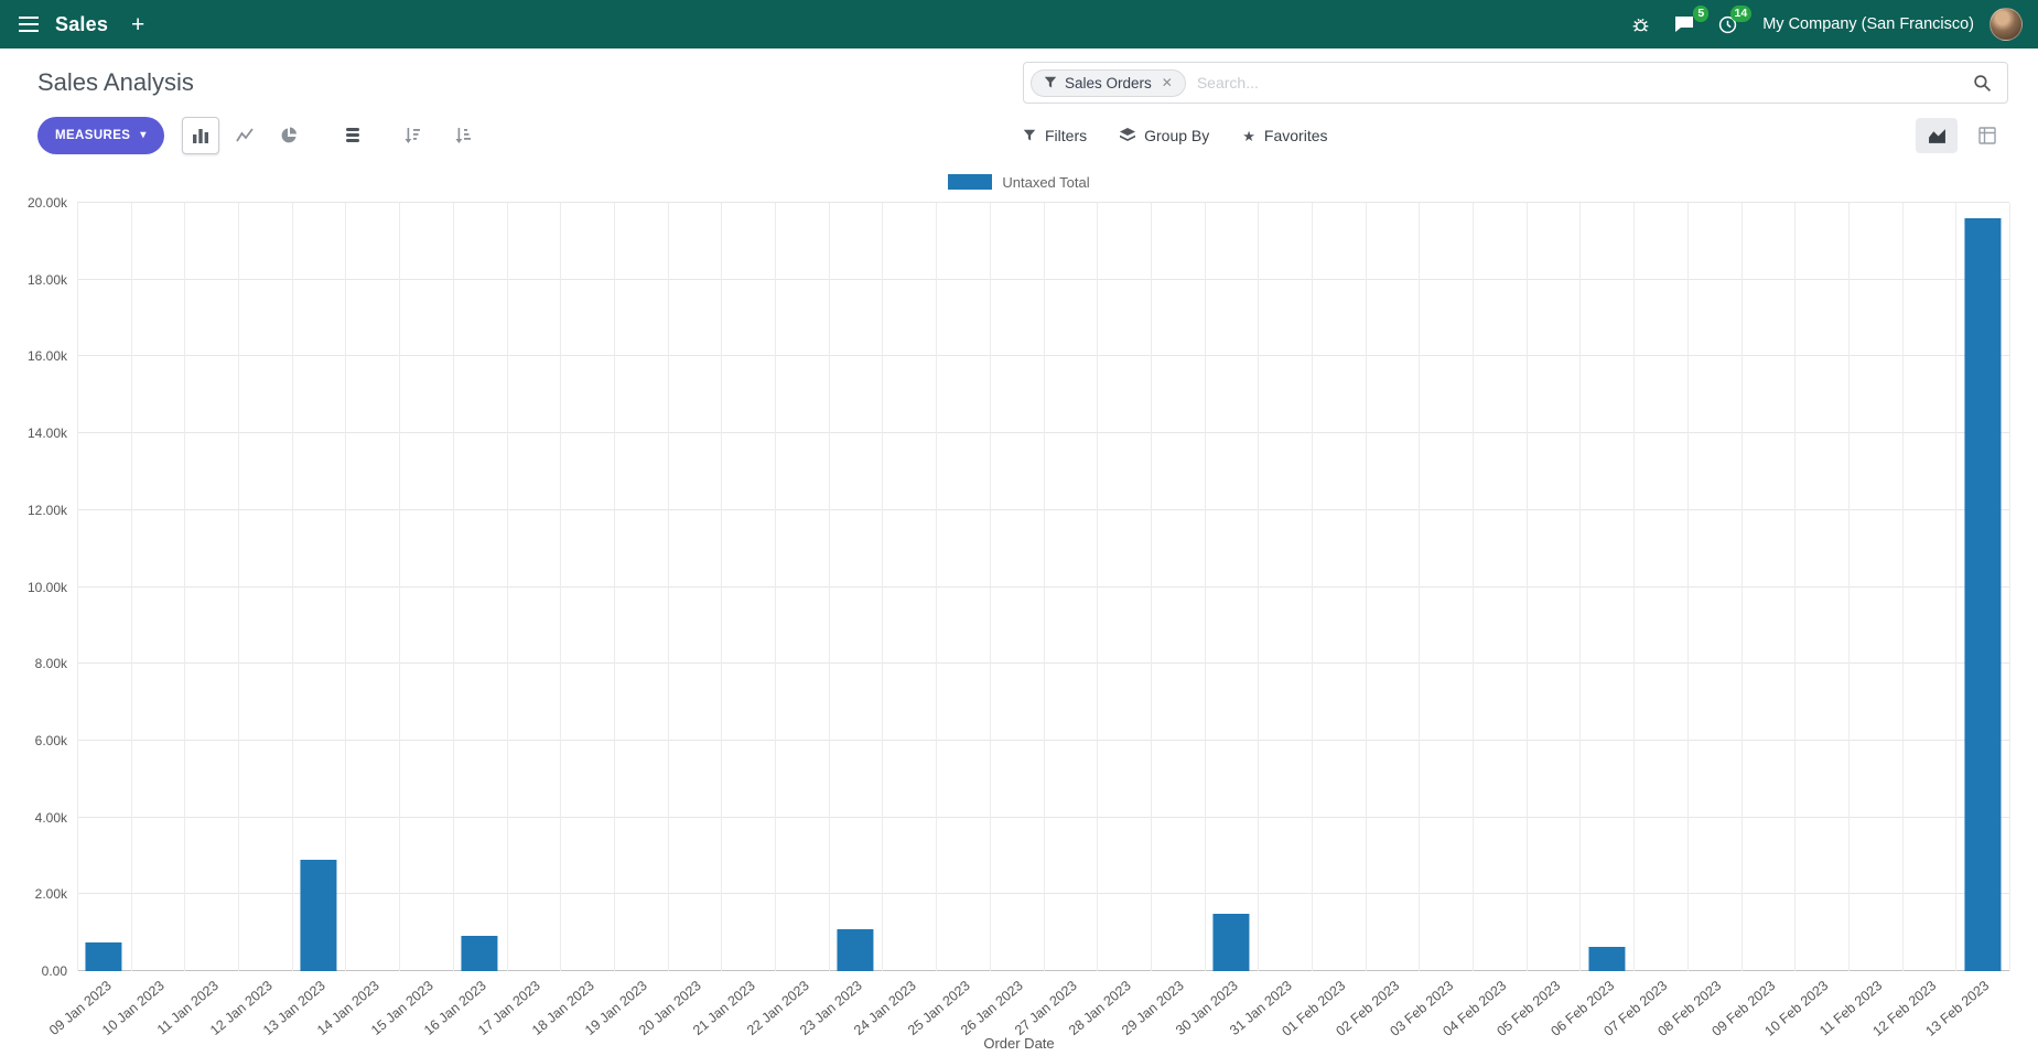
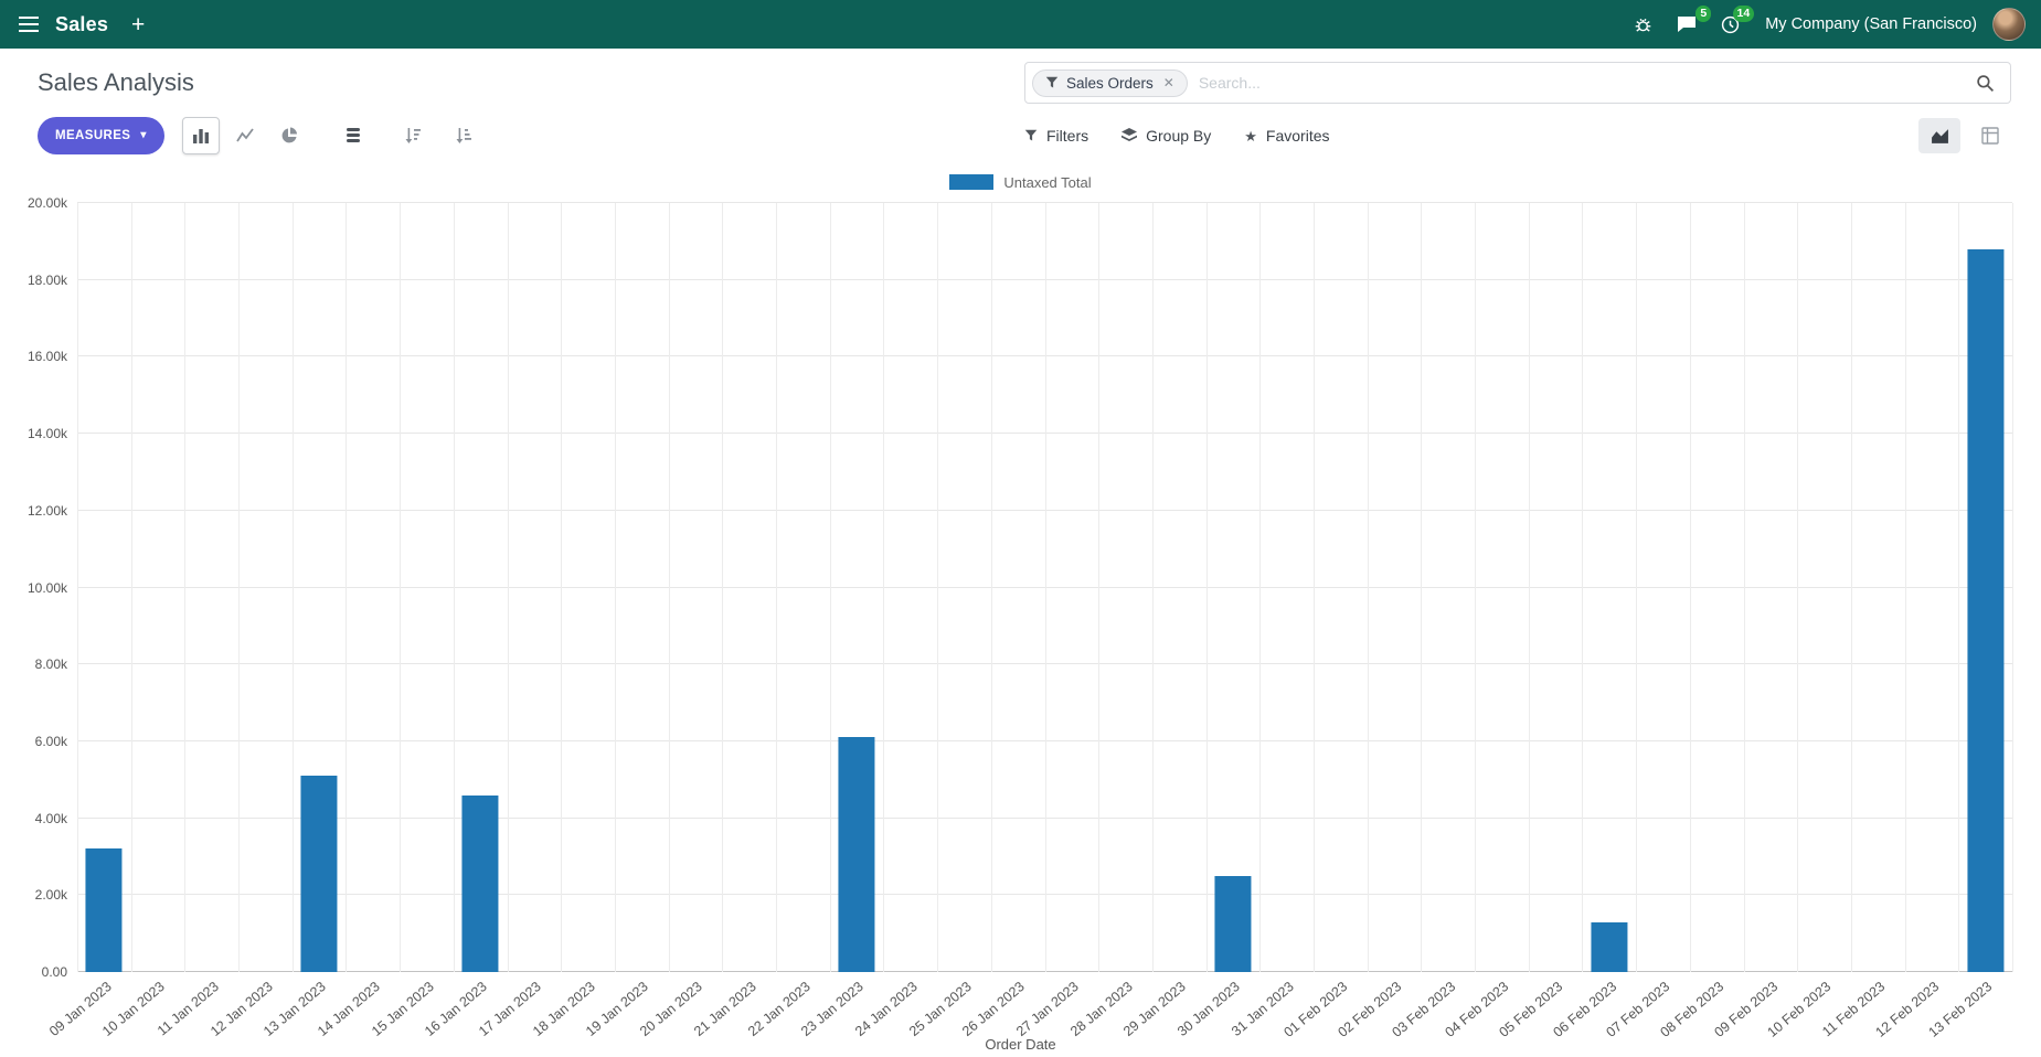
09 Jan 2023: 0.8k -> 3.2k
13 Jan 2023: 2.9k -> 5.1k
16 Jan 2023: 0.9k -> 4.6k
23 Jan 2023: 1.1k -> 6.1k
30 Jan 2023: 1.5k -> 2.5k
06 Feb 2023: 0.6k -> 1.3k
13 Feb 2023: 19.6k -> 18.8k
